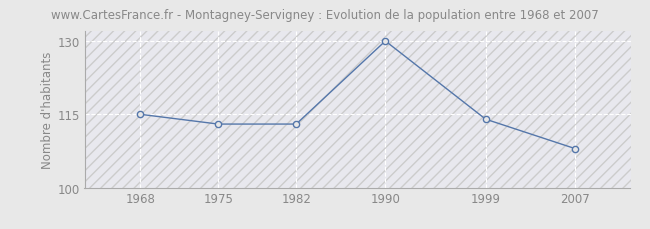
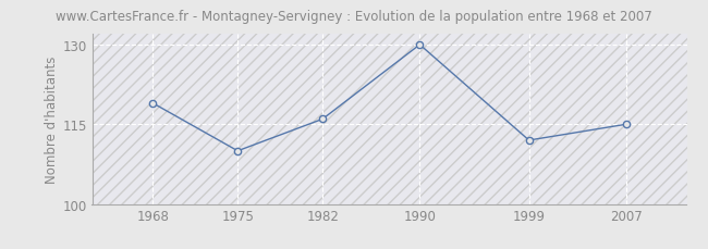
1968: 115 -> 119
1975: 113 -> 110
1982: 113 -> 116
1999: 114 -> 112
2007: 108 -> 115
